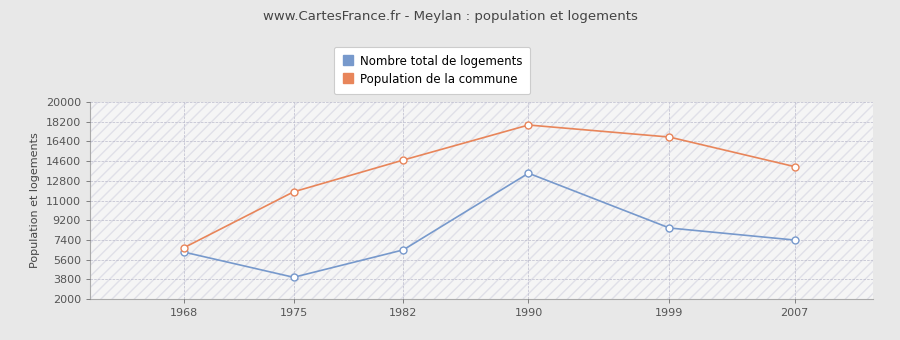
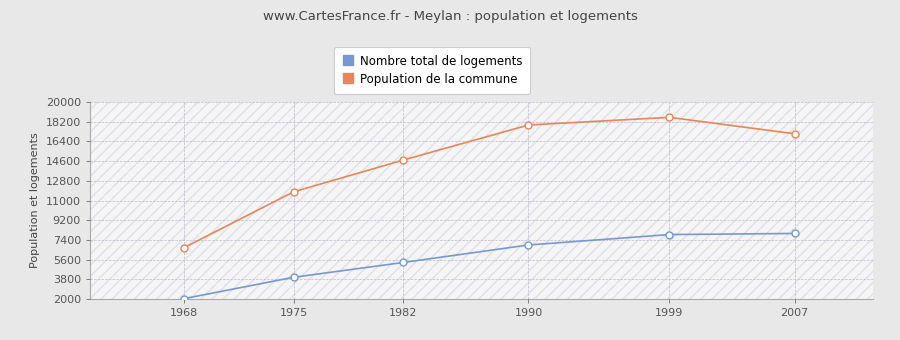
Nombre total de logements/1968: 6300 -> 2000
Nombre total de logements/1982: 6500 -> 5400
Nombre total de logements/1990: 13500 -> 7000
Nombre total de logements/1999: 8500 -> 7900
Population de la commune/1999: 16800 -> 18600
Nombre total de logements/2007: 7400 -> 8000
Population de la commune/2007: 14100 -> 17100
